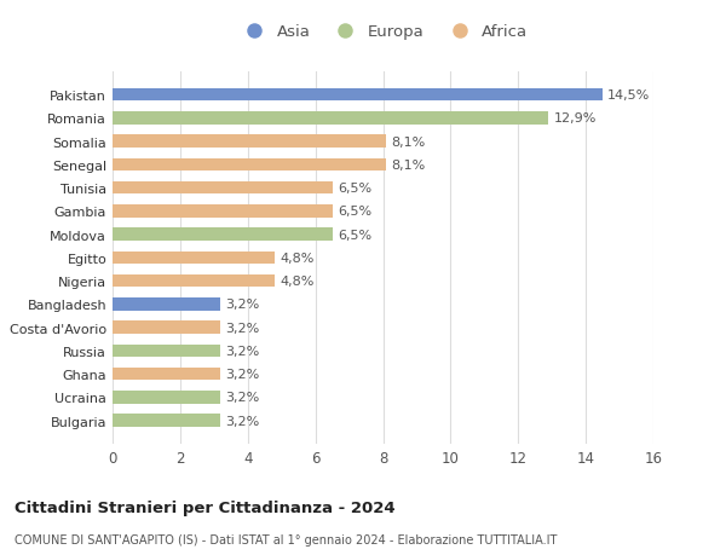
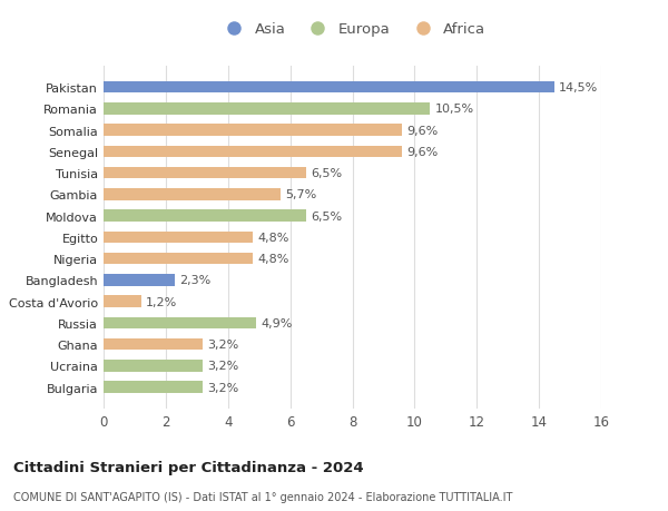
Romania: 12,9% -> 10,5%
Somalia: 8,1% -> 9,6%
Senegal: 8,1% -> 9,6%
Gambia: 6,5% -> 5,7%
Bangladesh: 3,2% -> 2,3%
Costa d'Avorio: 3,2% -> 1,2%
Russia: 3,2% -> 4,9%
